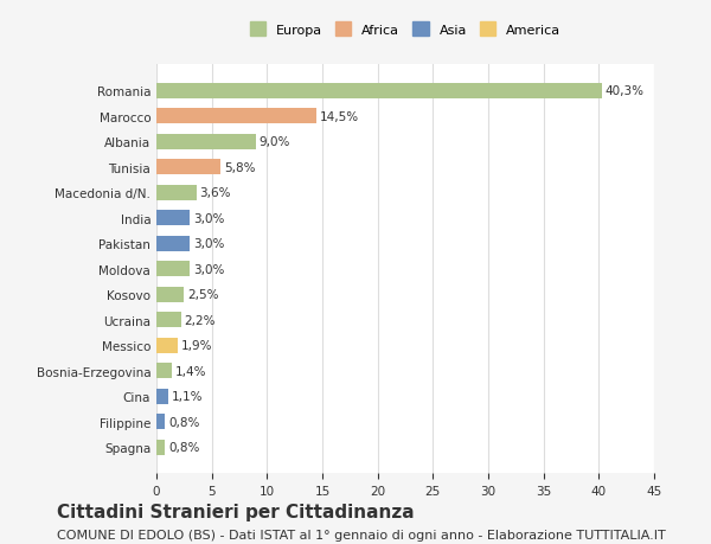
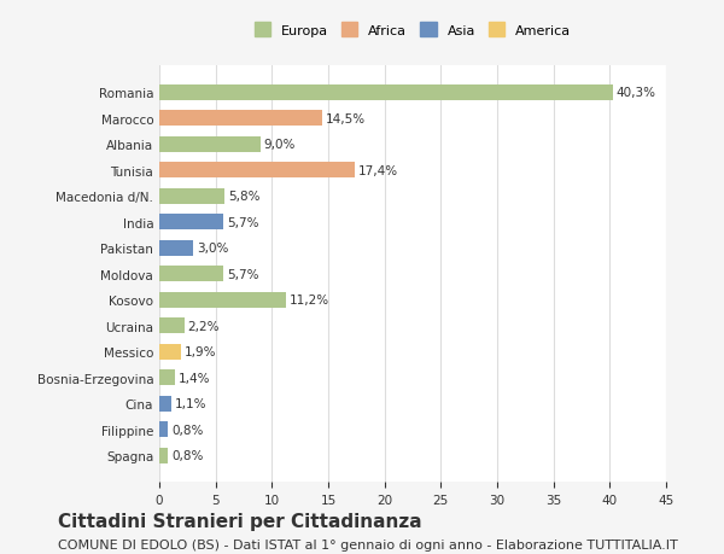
Tunisia: 5,8% -> 17,4%
Macedonia d/N.: 3,6% -> 5,8%
India: 3,0% -> 5,7%
Moldova: 3,0% -> 5,7%
Kosovo: 2,5% -> 11,2%
